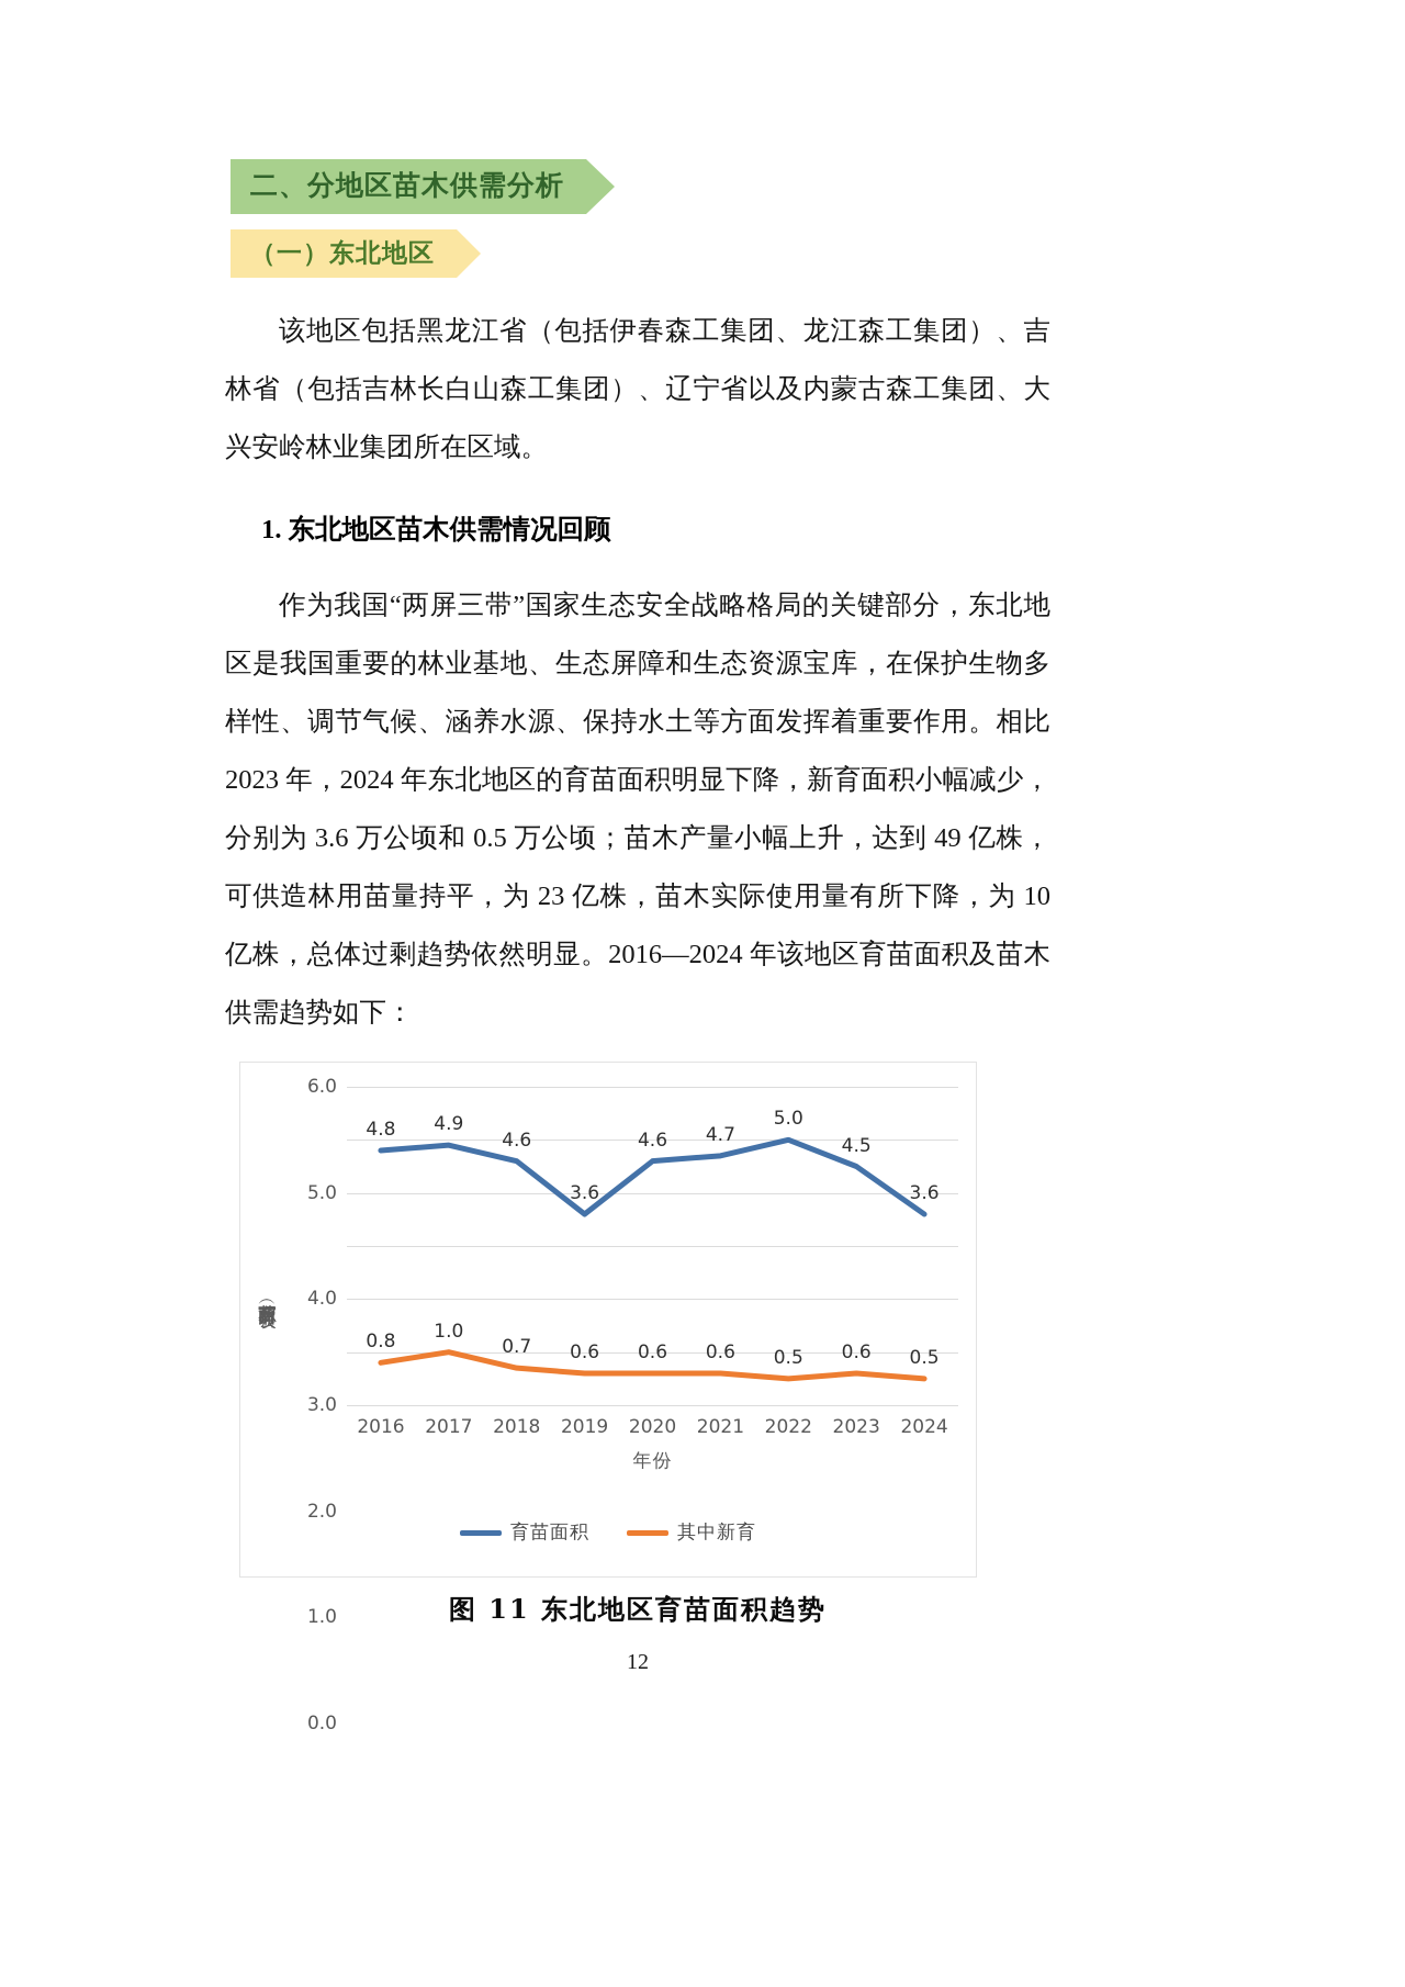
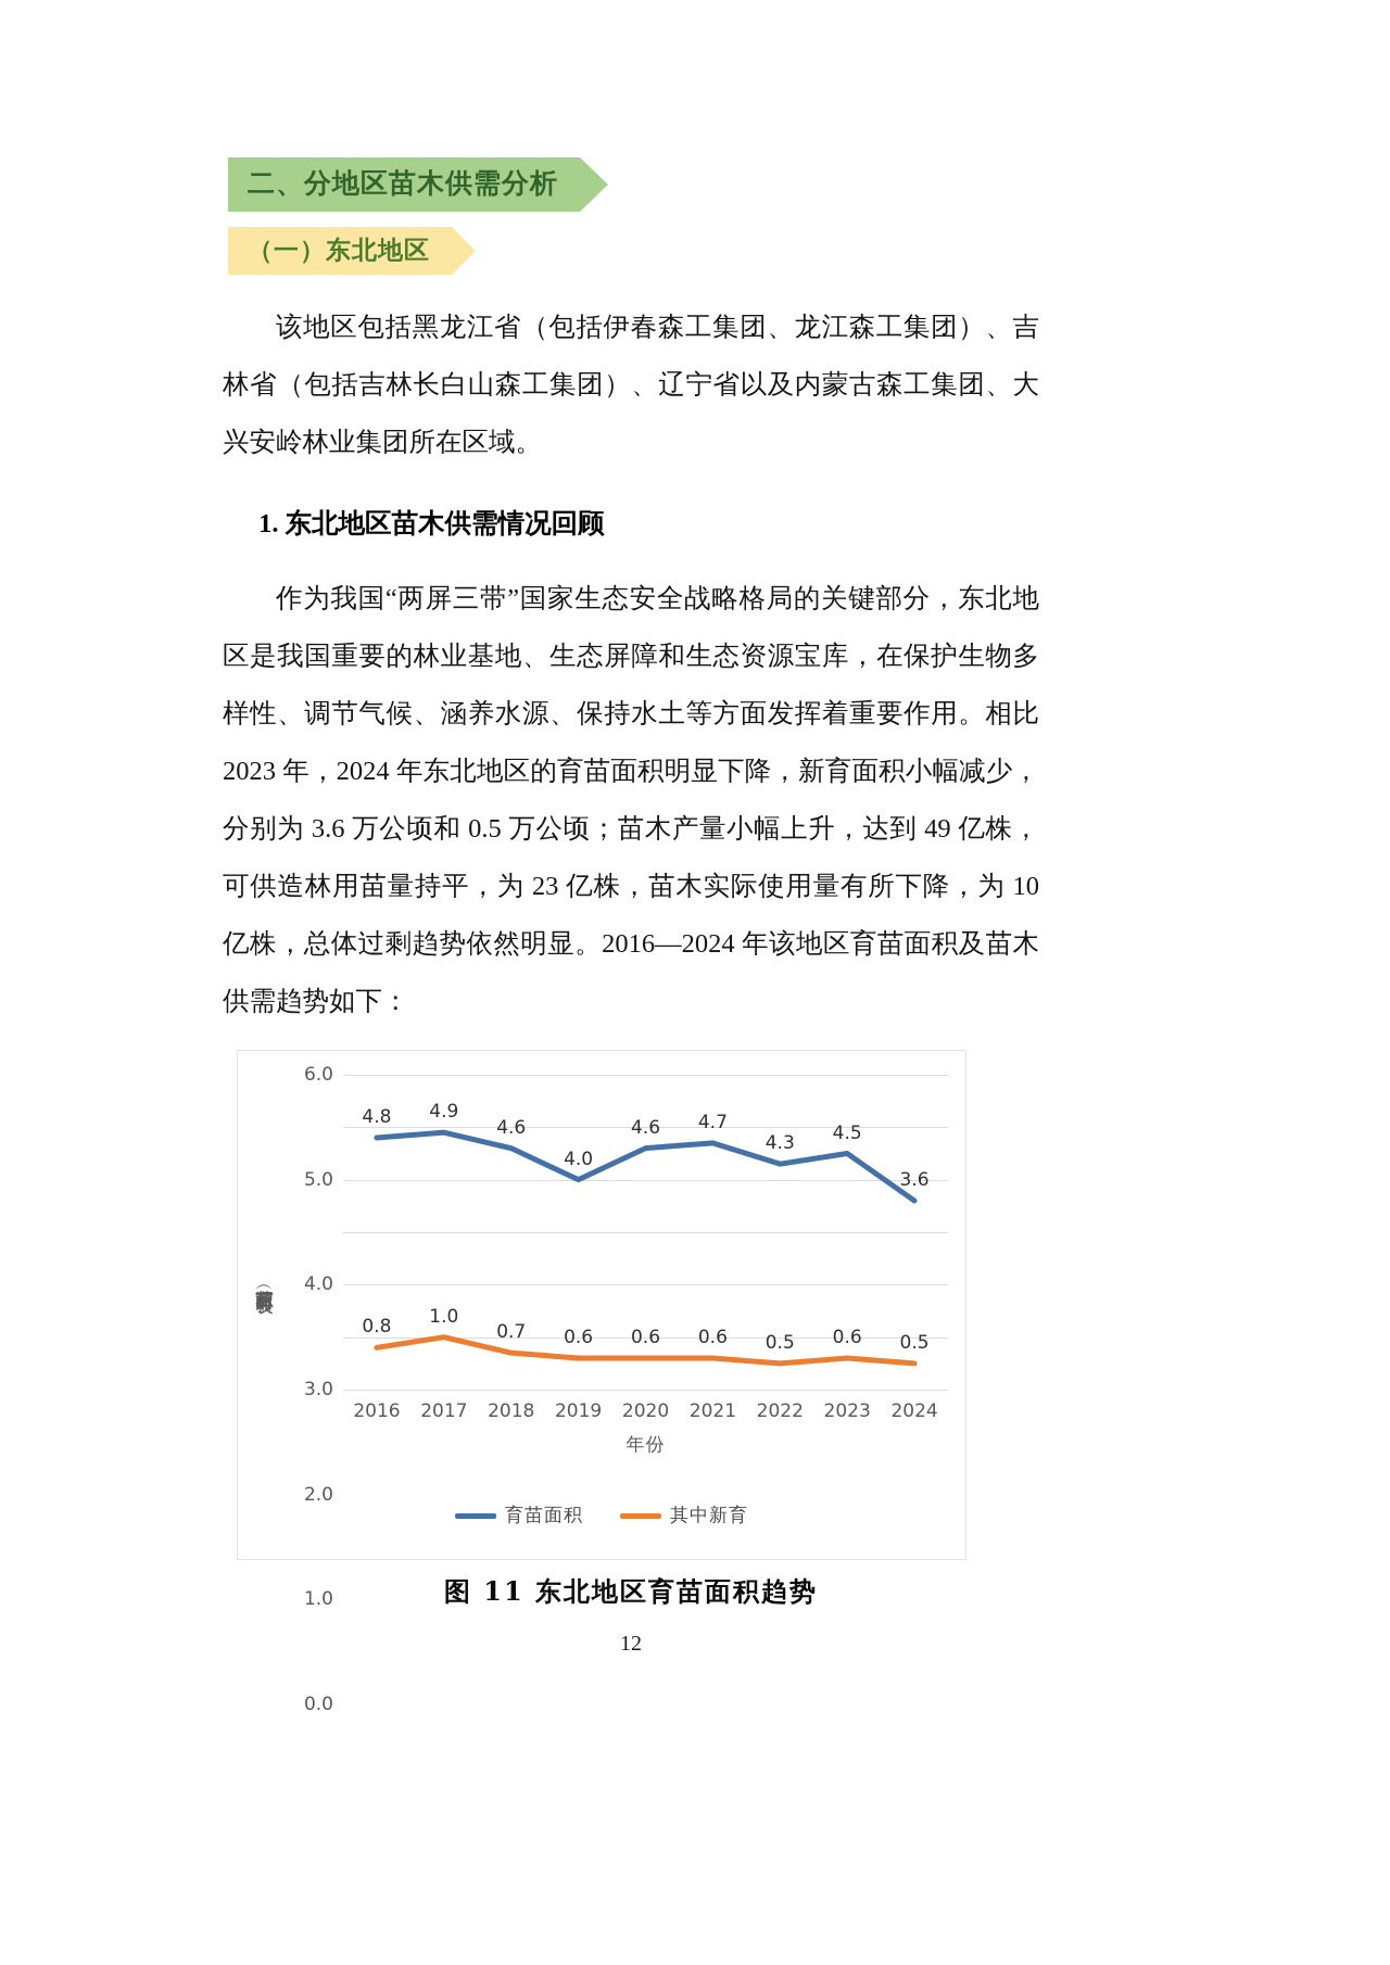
育苗面积/2019: 3.6 -> 4.0
育苗面积/2022: 5.0 -> 4.3
